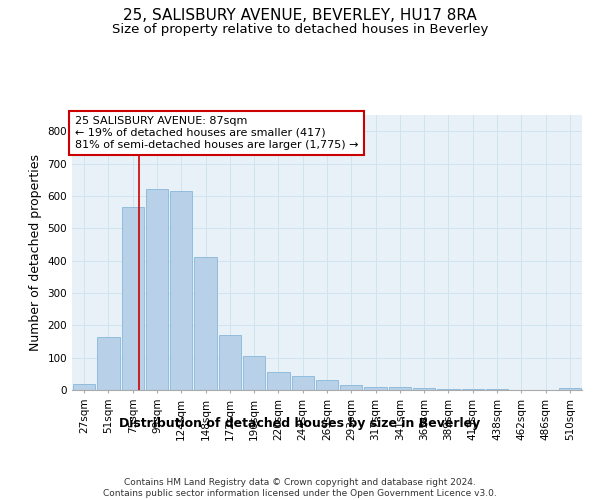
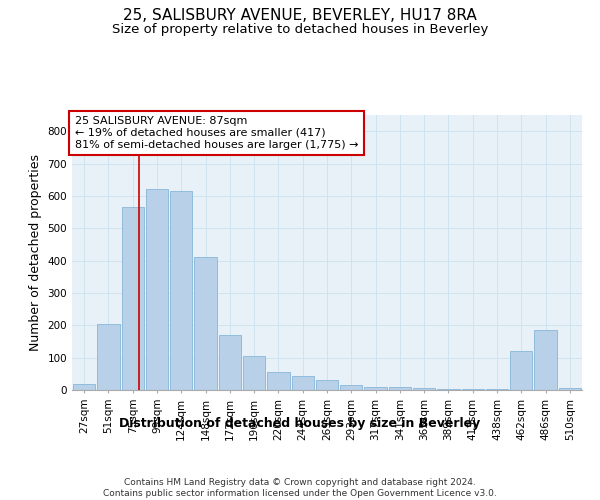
51sqm: 165 -> 205
462sqm: 1 -> 120
486sqm: 1 -> 185
